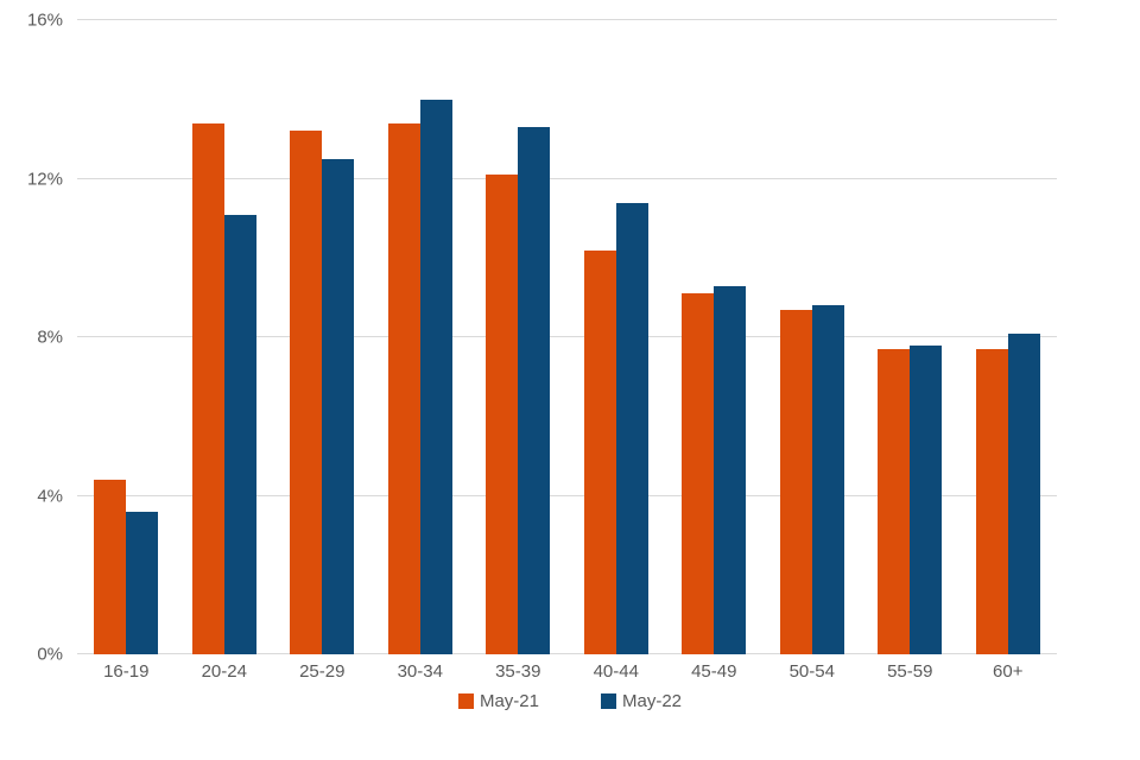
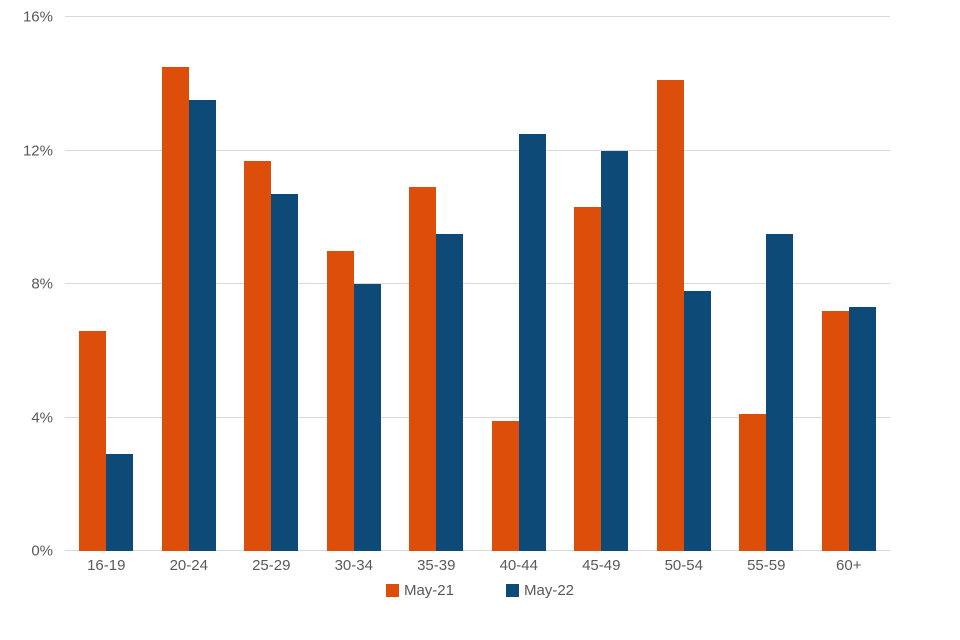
May-21/16-19: 4.4% -> 6.6%
May-22/16-19: 3.6% -> 2.9%
May-21/20-24: 13.4% -> 14.5%
May-22/20-24: 11.1% -> 13.5%
May-21/25-29: 13.2% -> 11.7%
May-22/25-29: 12.5% -> 10.7%
May-21/30-34: 13.4% -> 9.0%
May-22/30-34: 14.0% -> 8.0%
May-21/35-39: 12.1% -> 10.9%
May-22/35-39: 13.3% -> 9.5%
May-21/40-44: 10.2% -> 3.9%
May-22/40-44: 11.4% -> 12.5%
May-21/45-49: 9.1% -> 10.3%
May-22/45-49: 9.3% -> 12.0%
May-21/50-54: 8.7% -> 14.1%
May-22/50-54: 8.8% -> 7.8%
May-21/55-59: 7.7% -> 4.1%
May-22/55-59: 7.8% -> 9.5%
May-21/60+: 7.7% -> 7.2%
May-22/60+: 8.1% -> 7.3%
